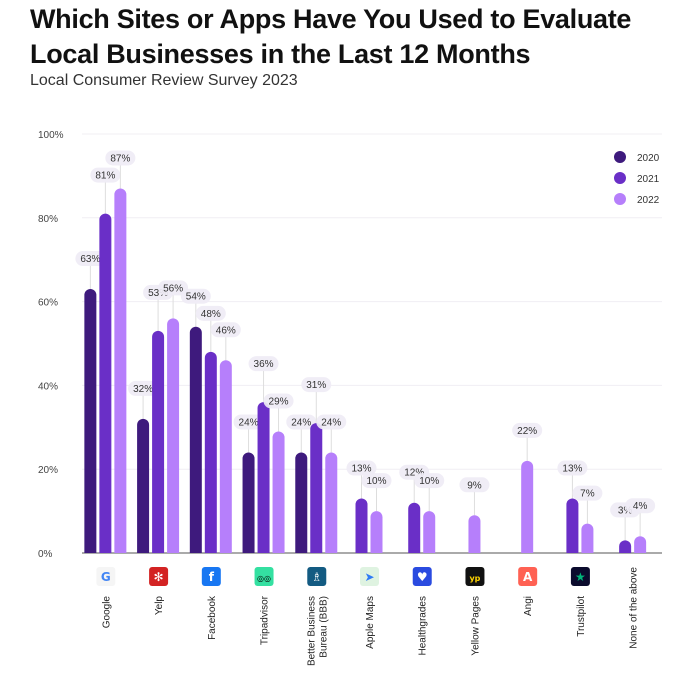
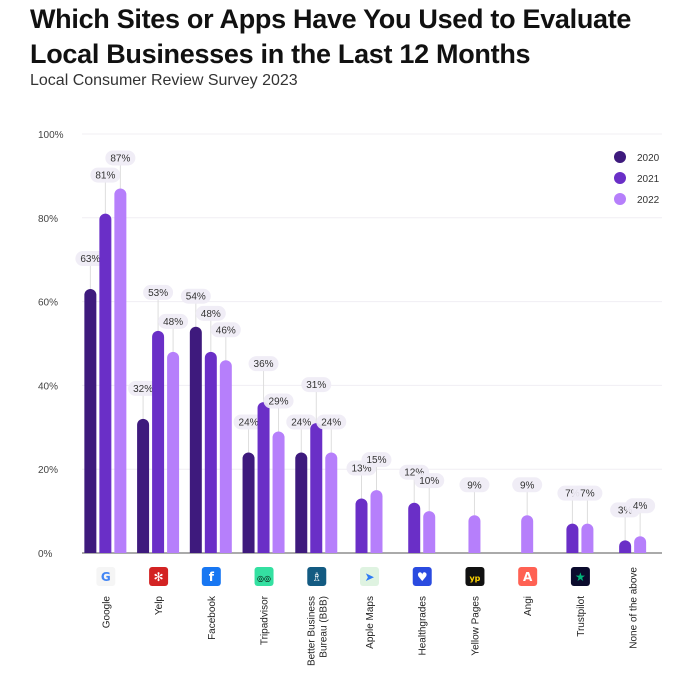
2022/Yelp: 56% -> 48%
2022/Apple Maps: 10% -> 15%
2022/Angi: 22% -> 9%
2021/Trustpilot: 13% -> 7%
